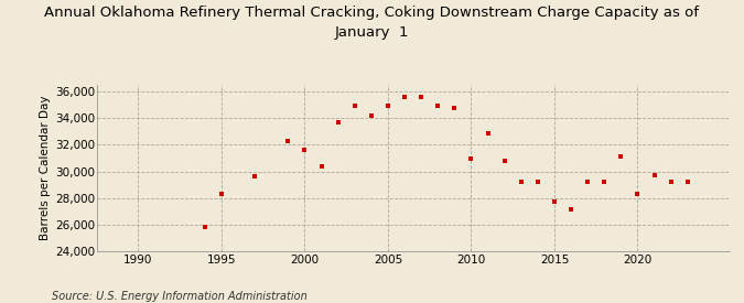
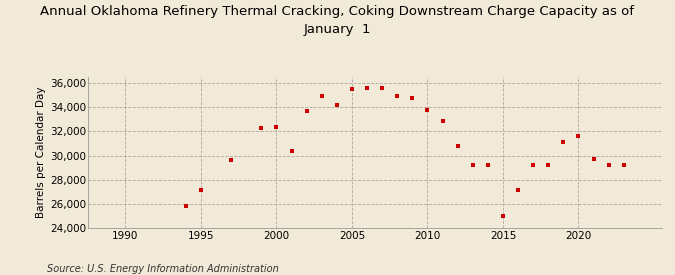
1995: 28,300 -> 27,200
2000: 31,600 -> 32,400
2005: 34,900 -> 35,500
2010: 31,000 -> 33,800
2015: 27,700 -> 25,000
2020: 28,300 -> 31,600
